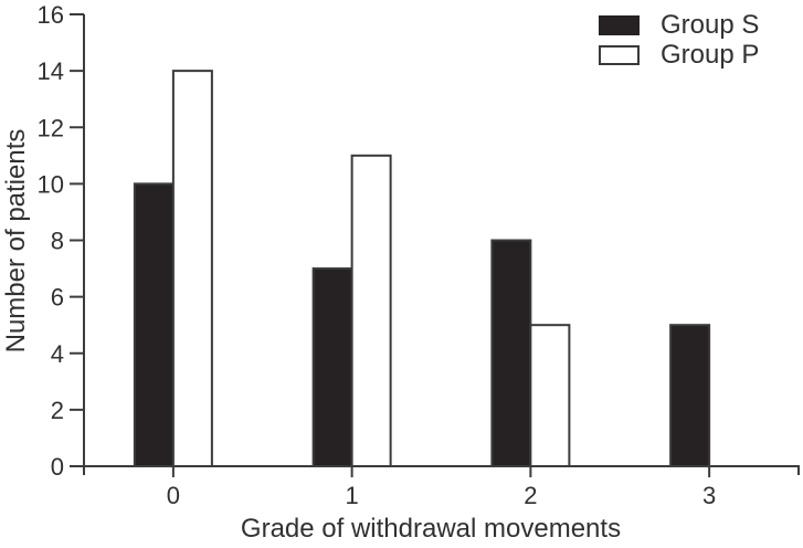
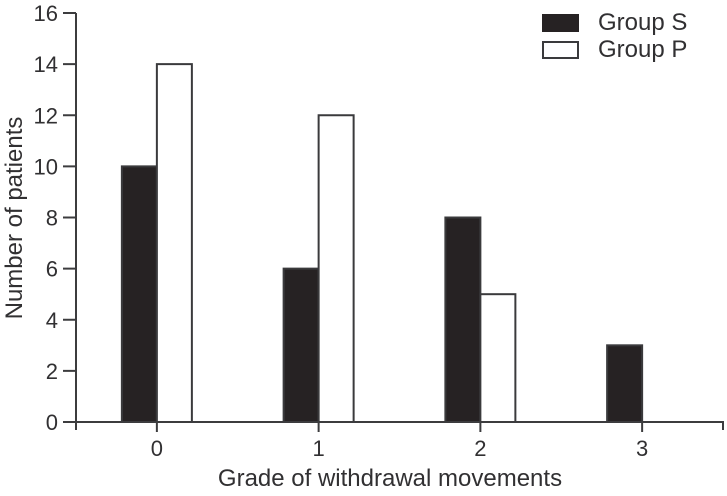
Group S/1: 7 -> 6
Group P/1: 11 -> 12
Group S/3: 5 -> 3
